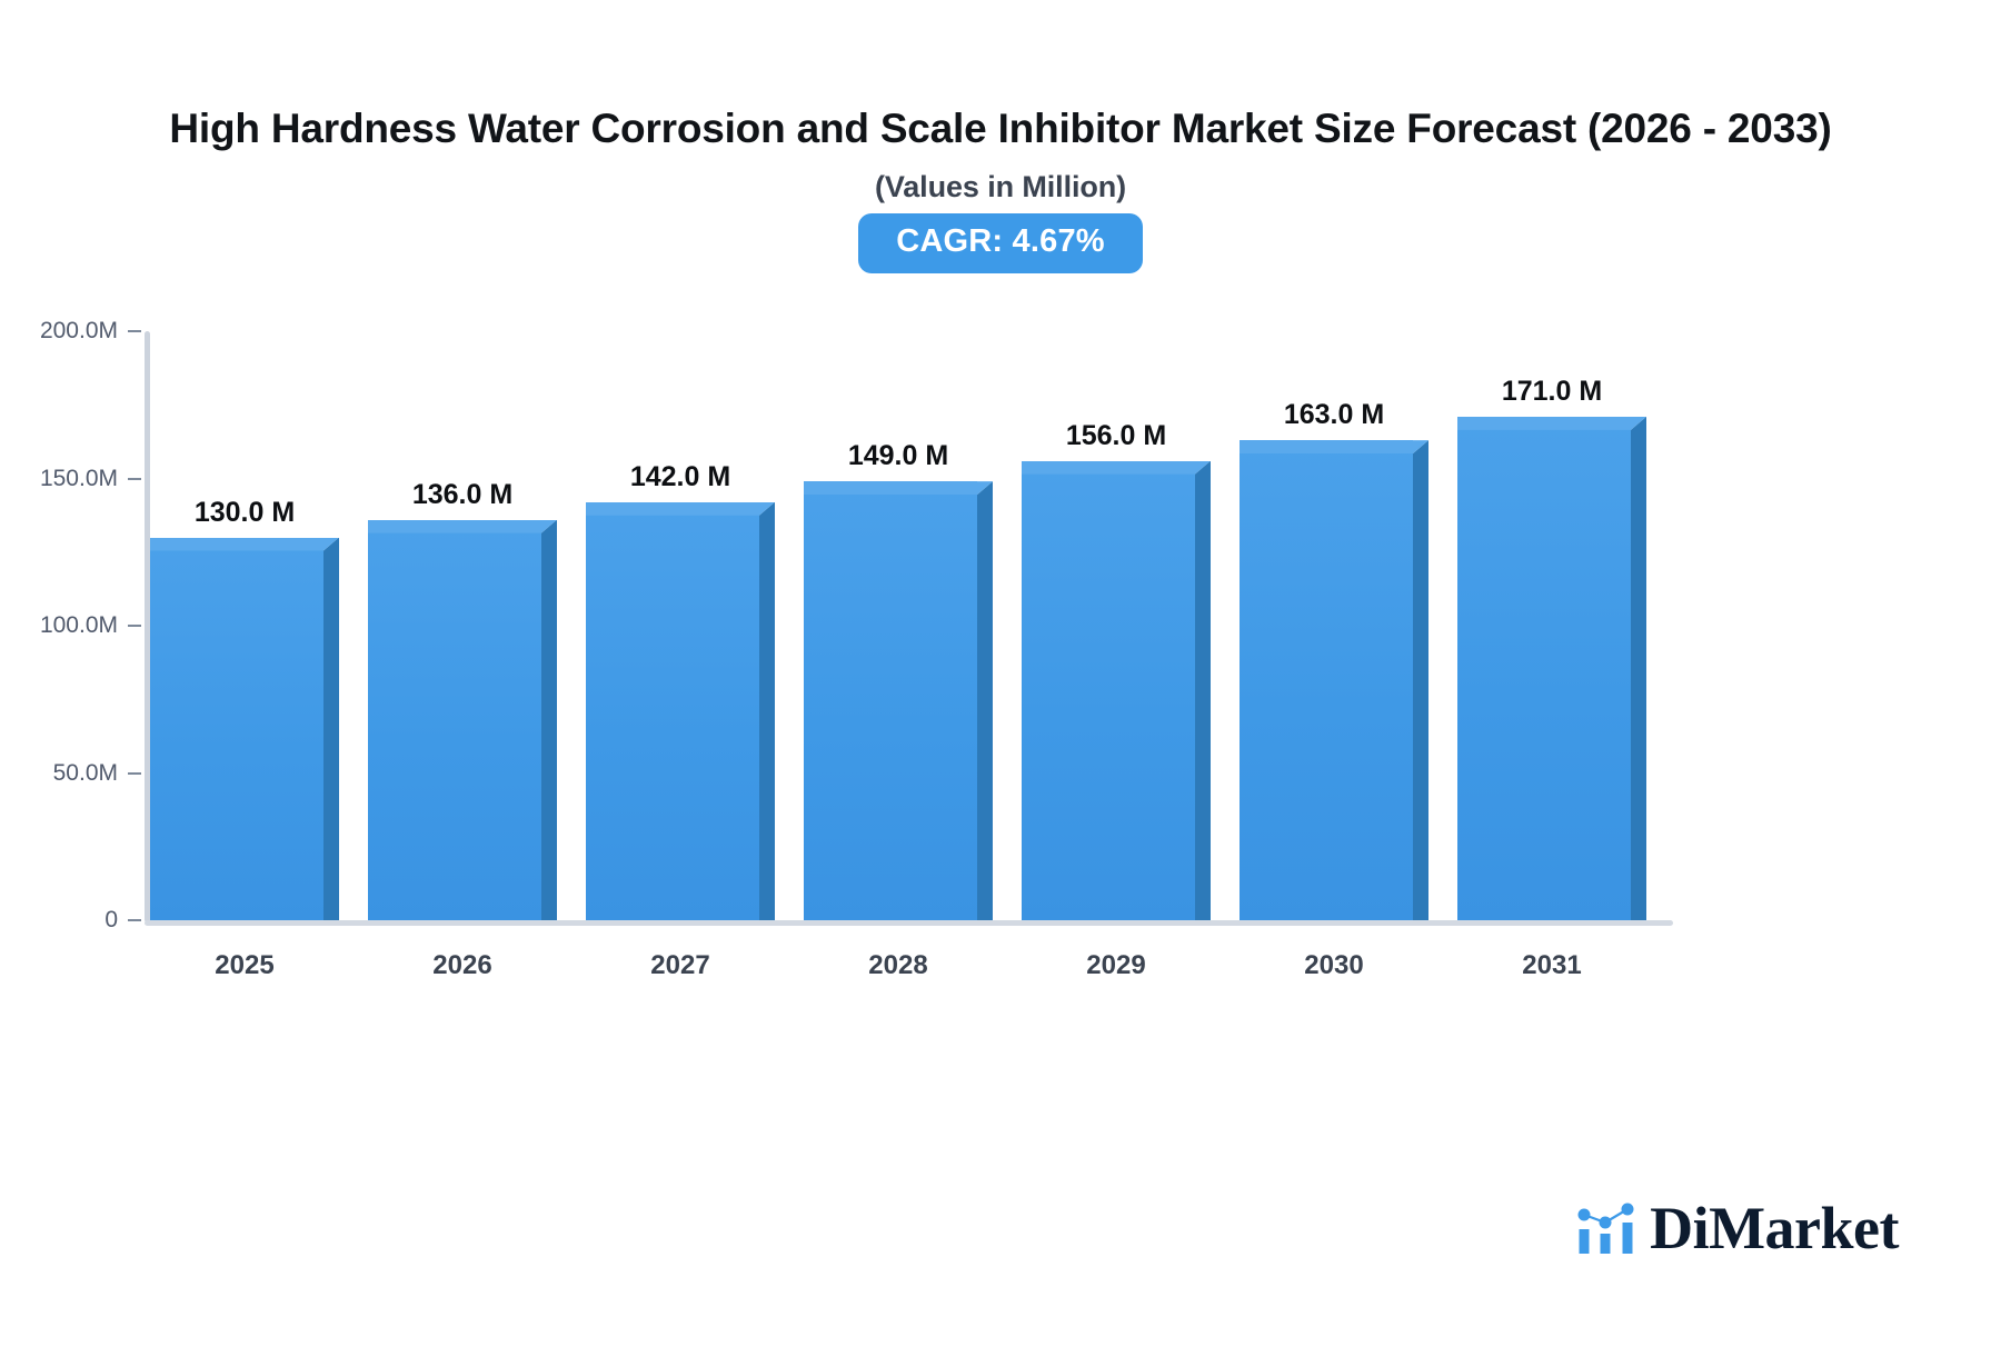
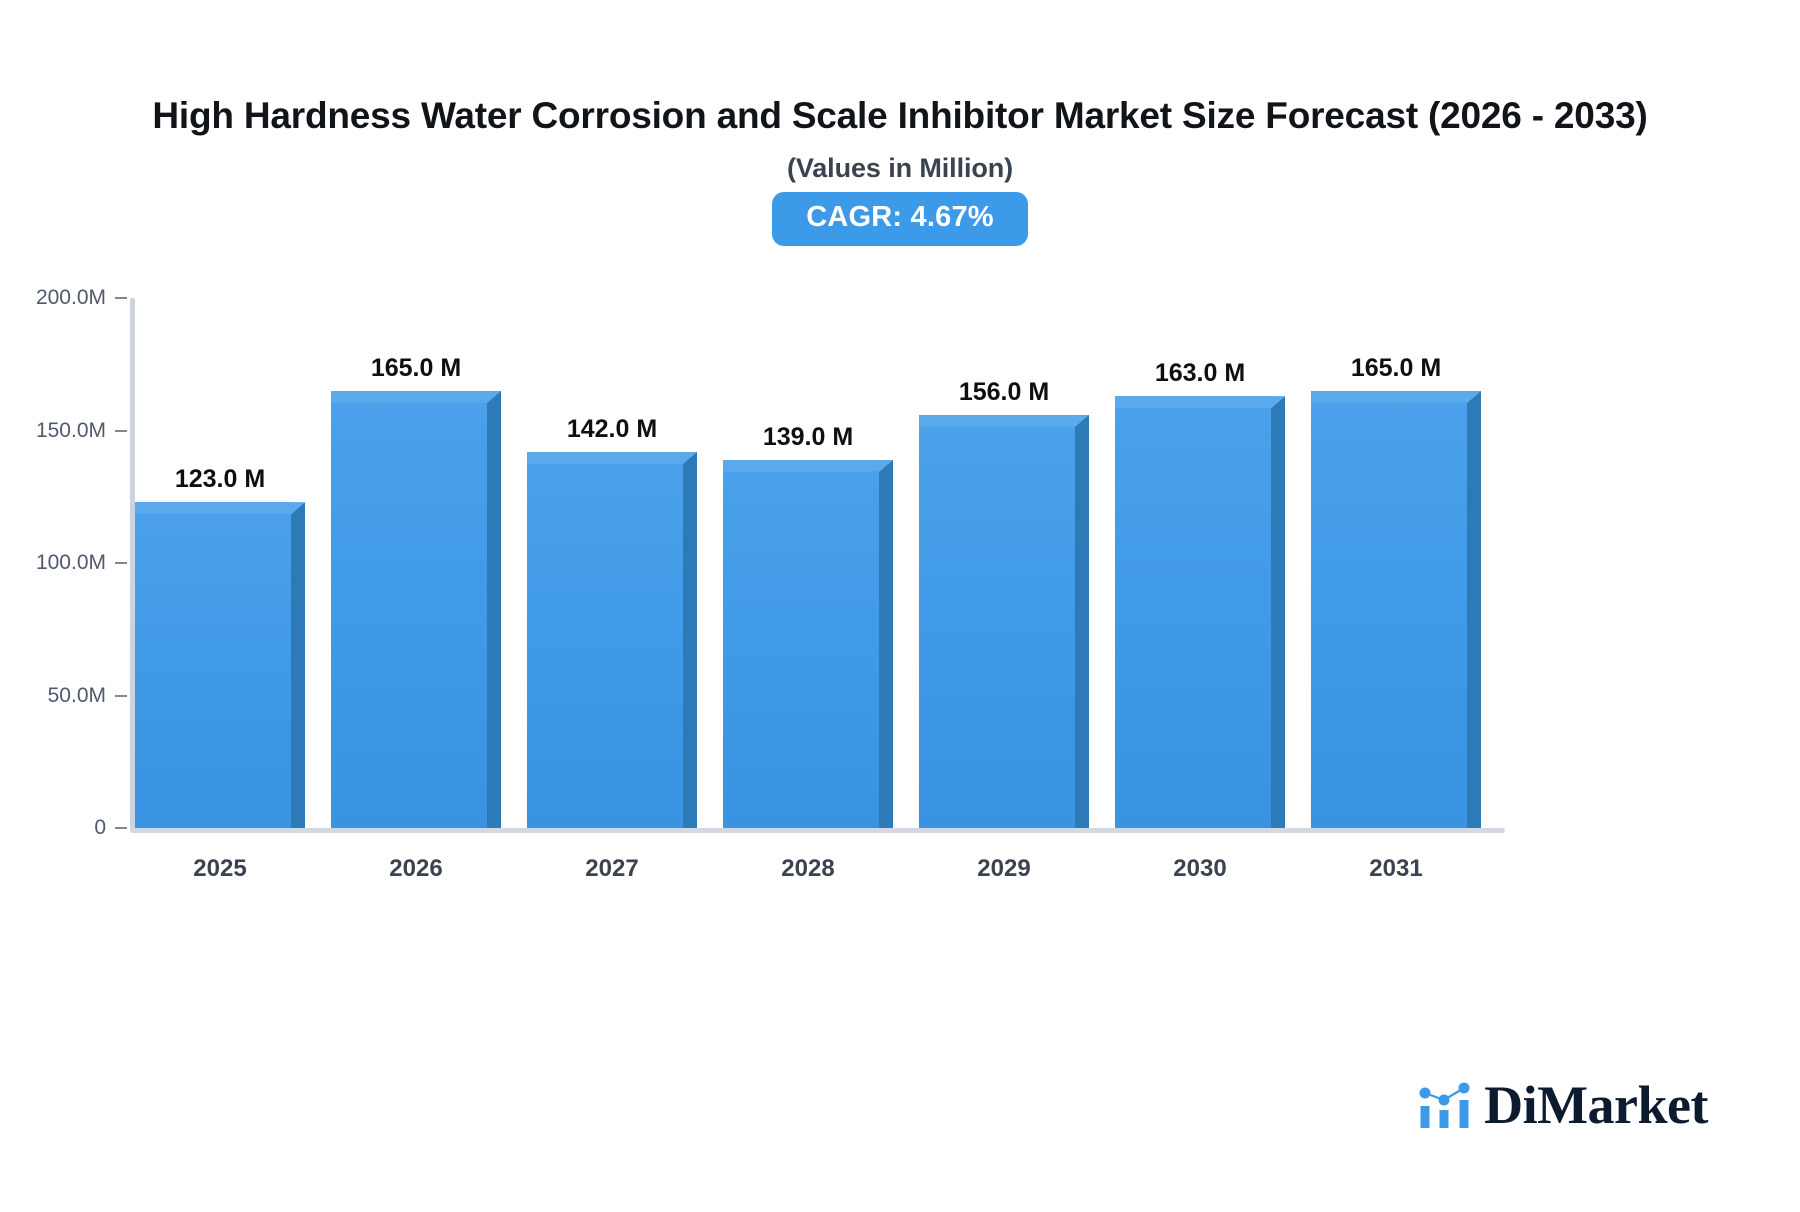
2025: 130.0 -> 123.0
2026: 136.0 -> 165.0
2028: 149.0 -> 139.0
2031: 171.0 -> 165.0
